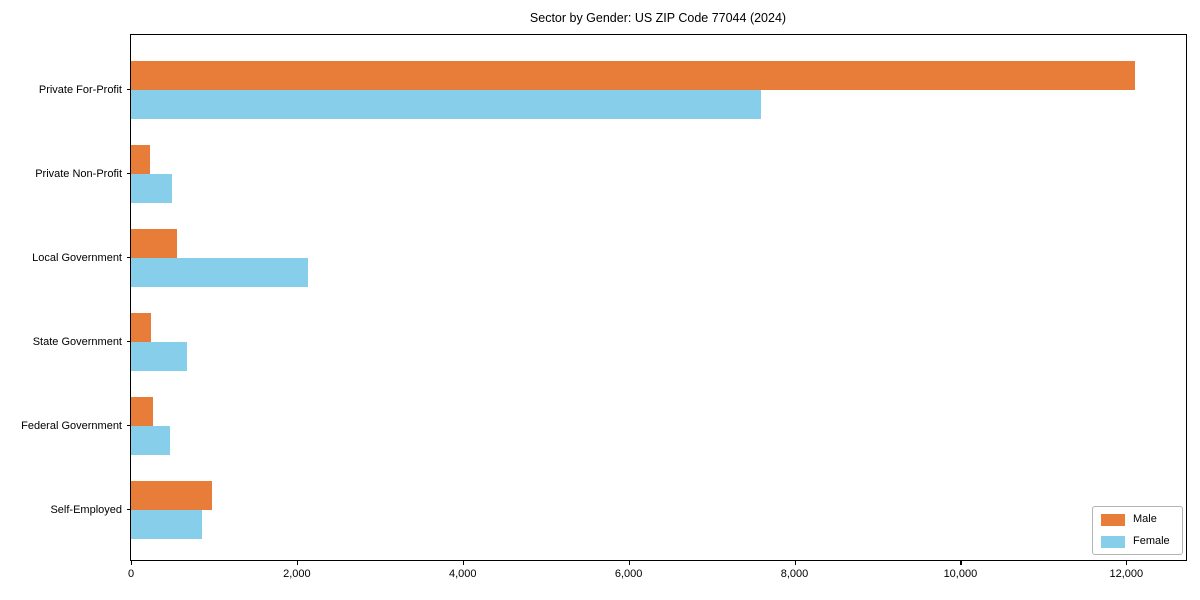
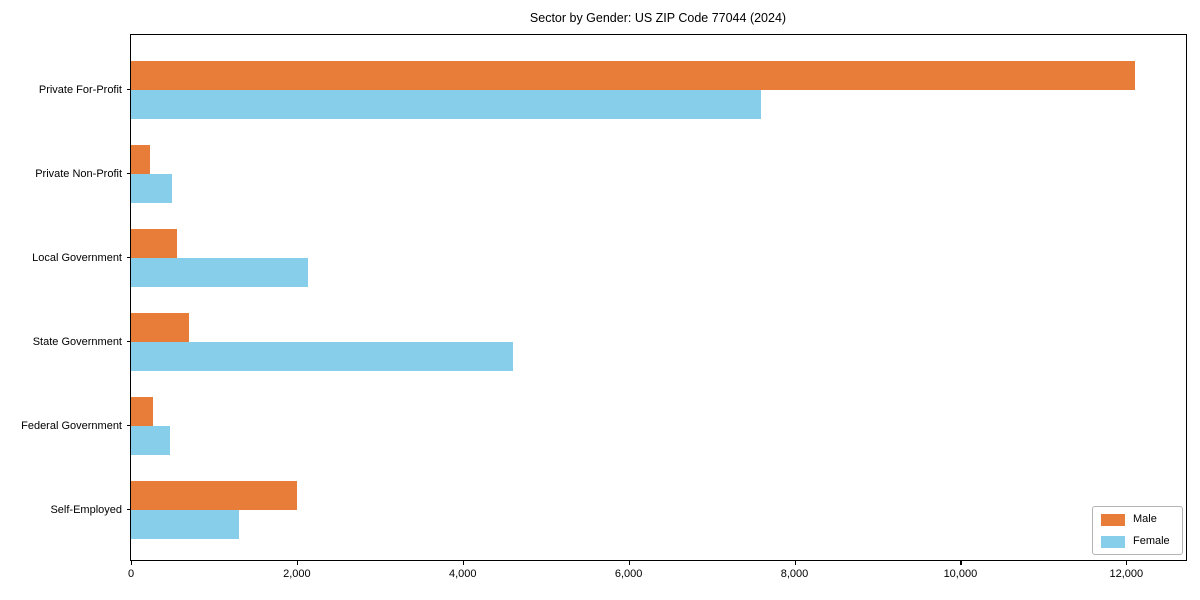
Male/State Government: 200 -> 700
Female/State Government: 700 -> 4600
Male/Self-Employed: 1000 -> 2000
Female/Self-Employed: 900 -> 1300
